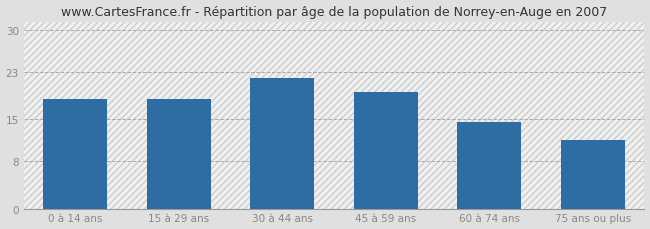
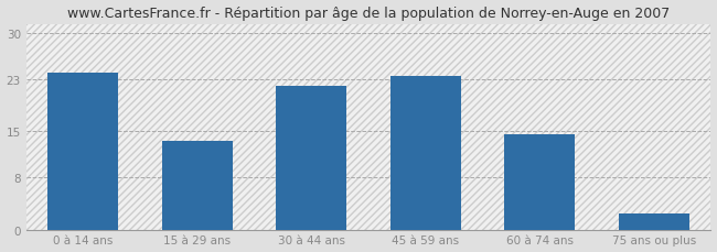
0 à 14 ans: 18.4 -> 24.0
15 à 29 ans: 18.4 -> 13.5
45 à 59 ans: 19.6 -> 23.5
75 ans ou plus: 11.6 -> 2.5
